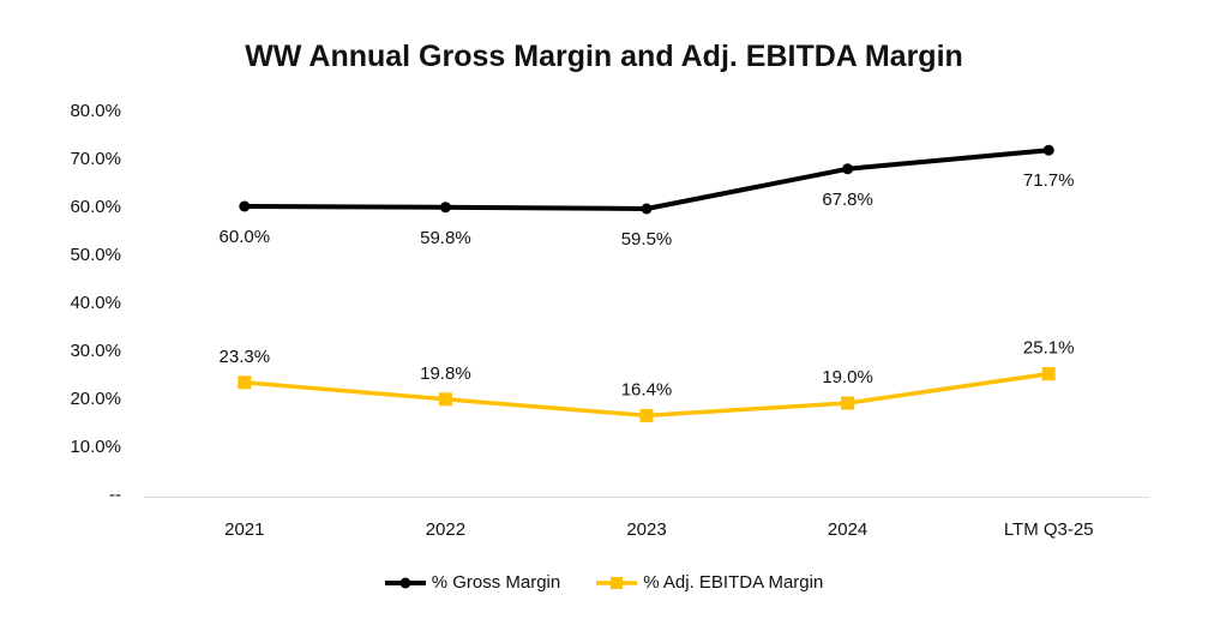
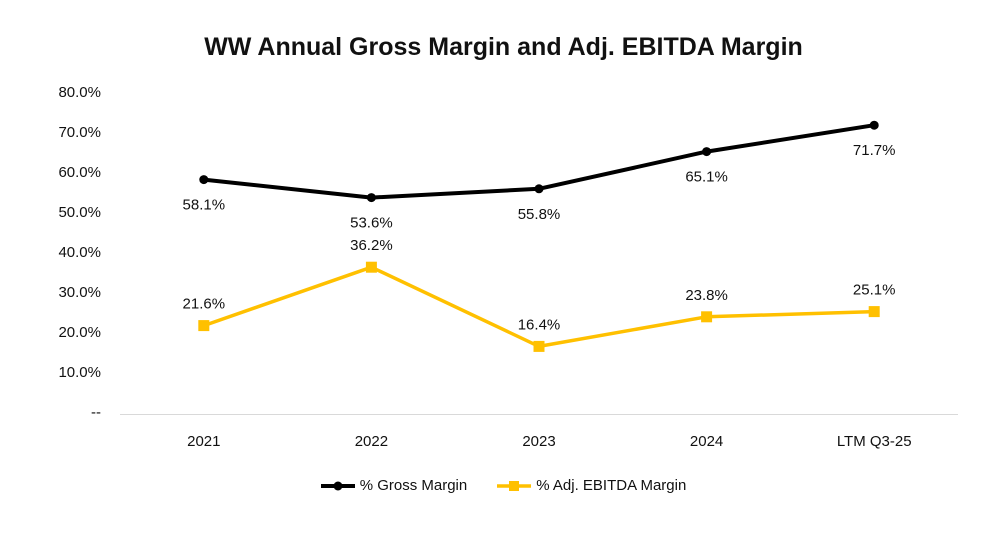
% Gross Margin/2021: 60.0% -> 58.1%
% Adj. EBITDA Margin/2021: 23.3% -> 21.6%
% Gross Margin/2022: 59.8% -> 53.6%
% Adj. EBITDA Margin/2022: 19.8% -> 36.2%
% Gross Margin/2023: 59.5% -> 55.8%
% Gross Margin/2024: 67.8% -> 65.1%
% Adj. EBITDA Margin/2024: 19.0% -> 23.8%
